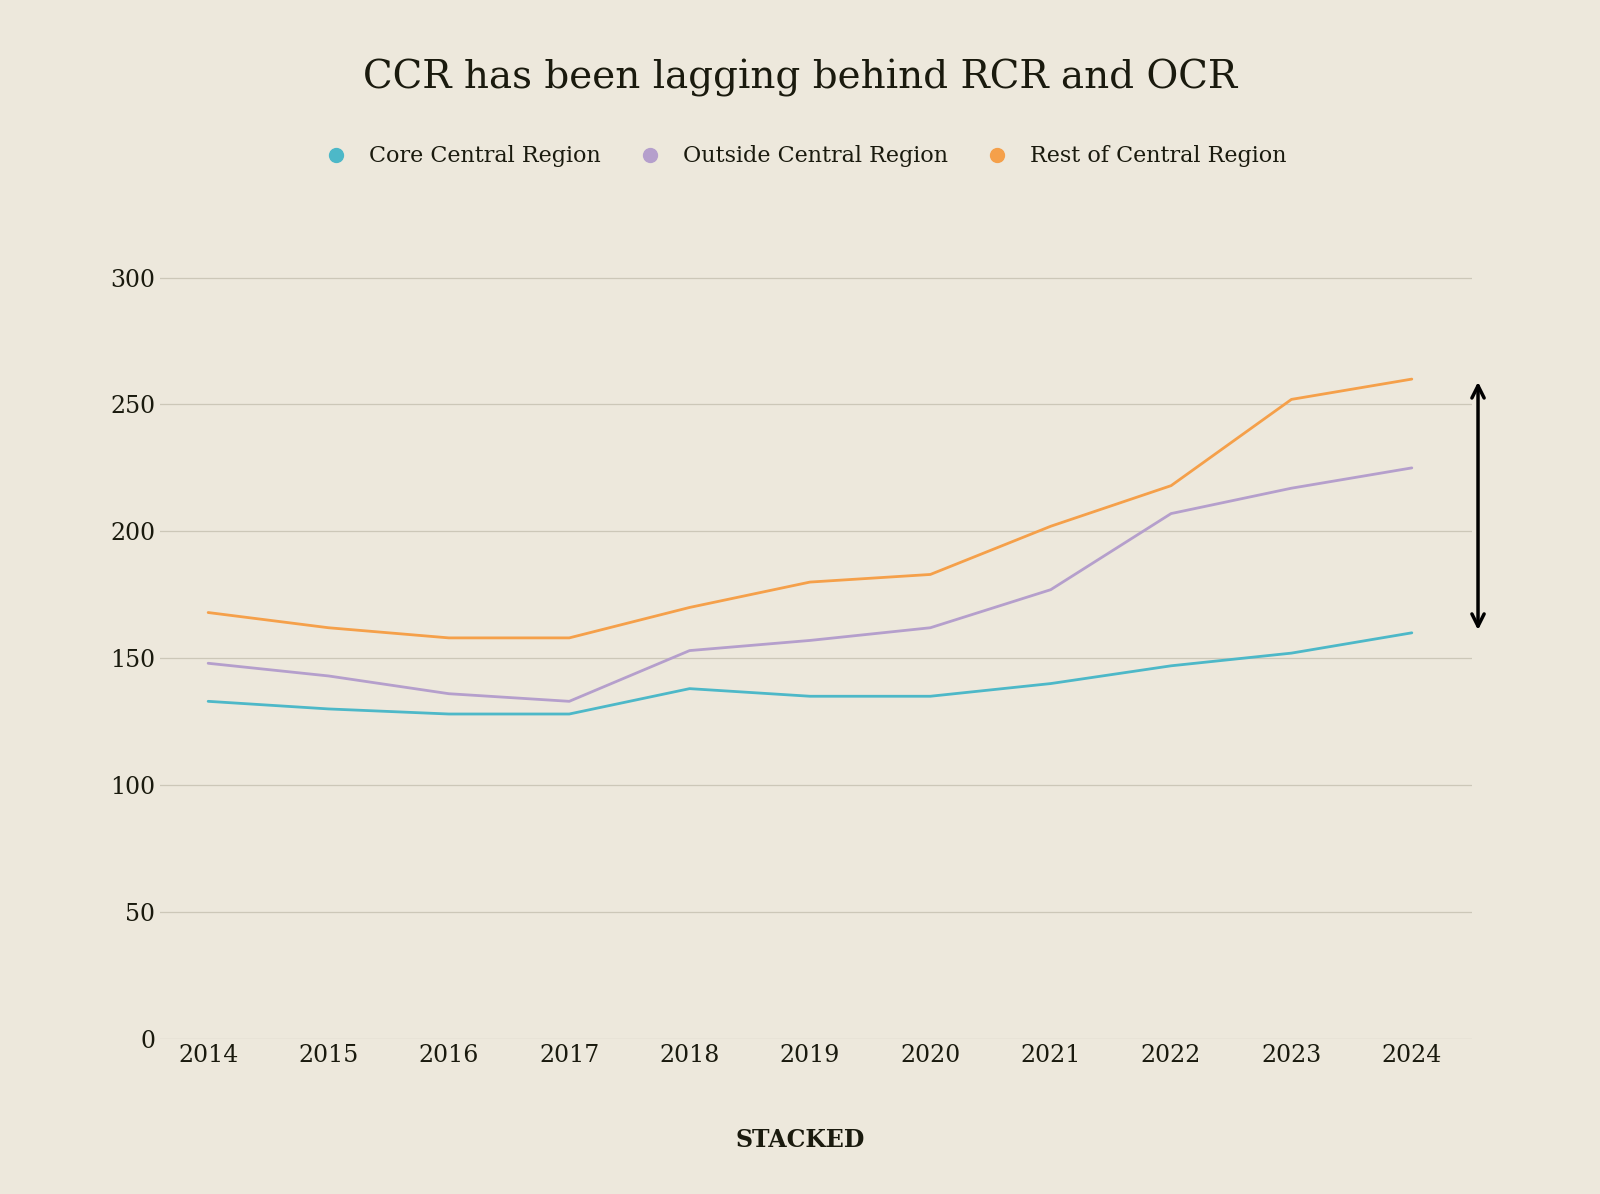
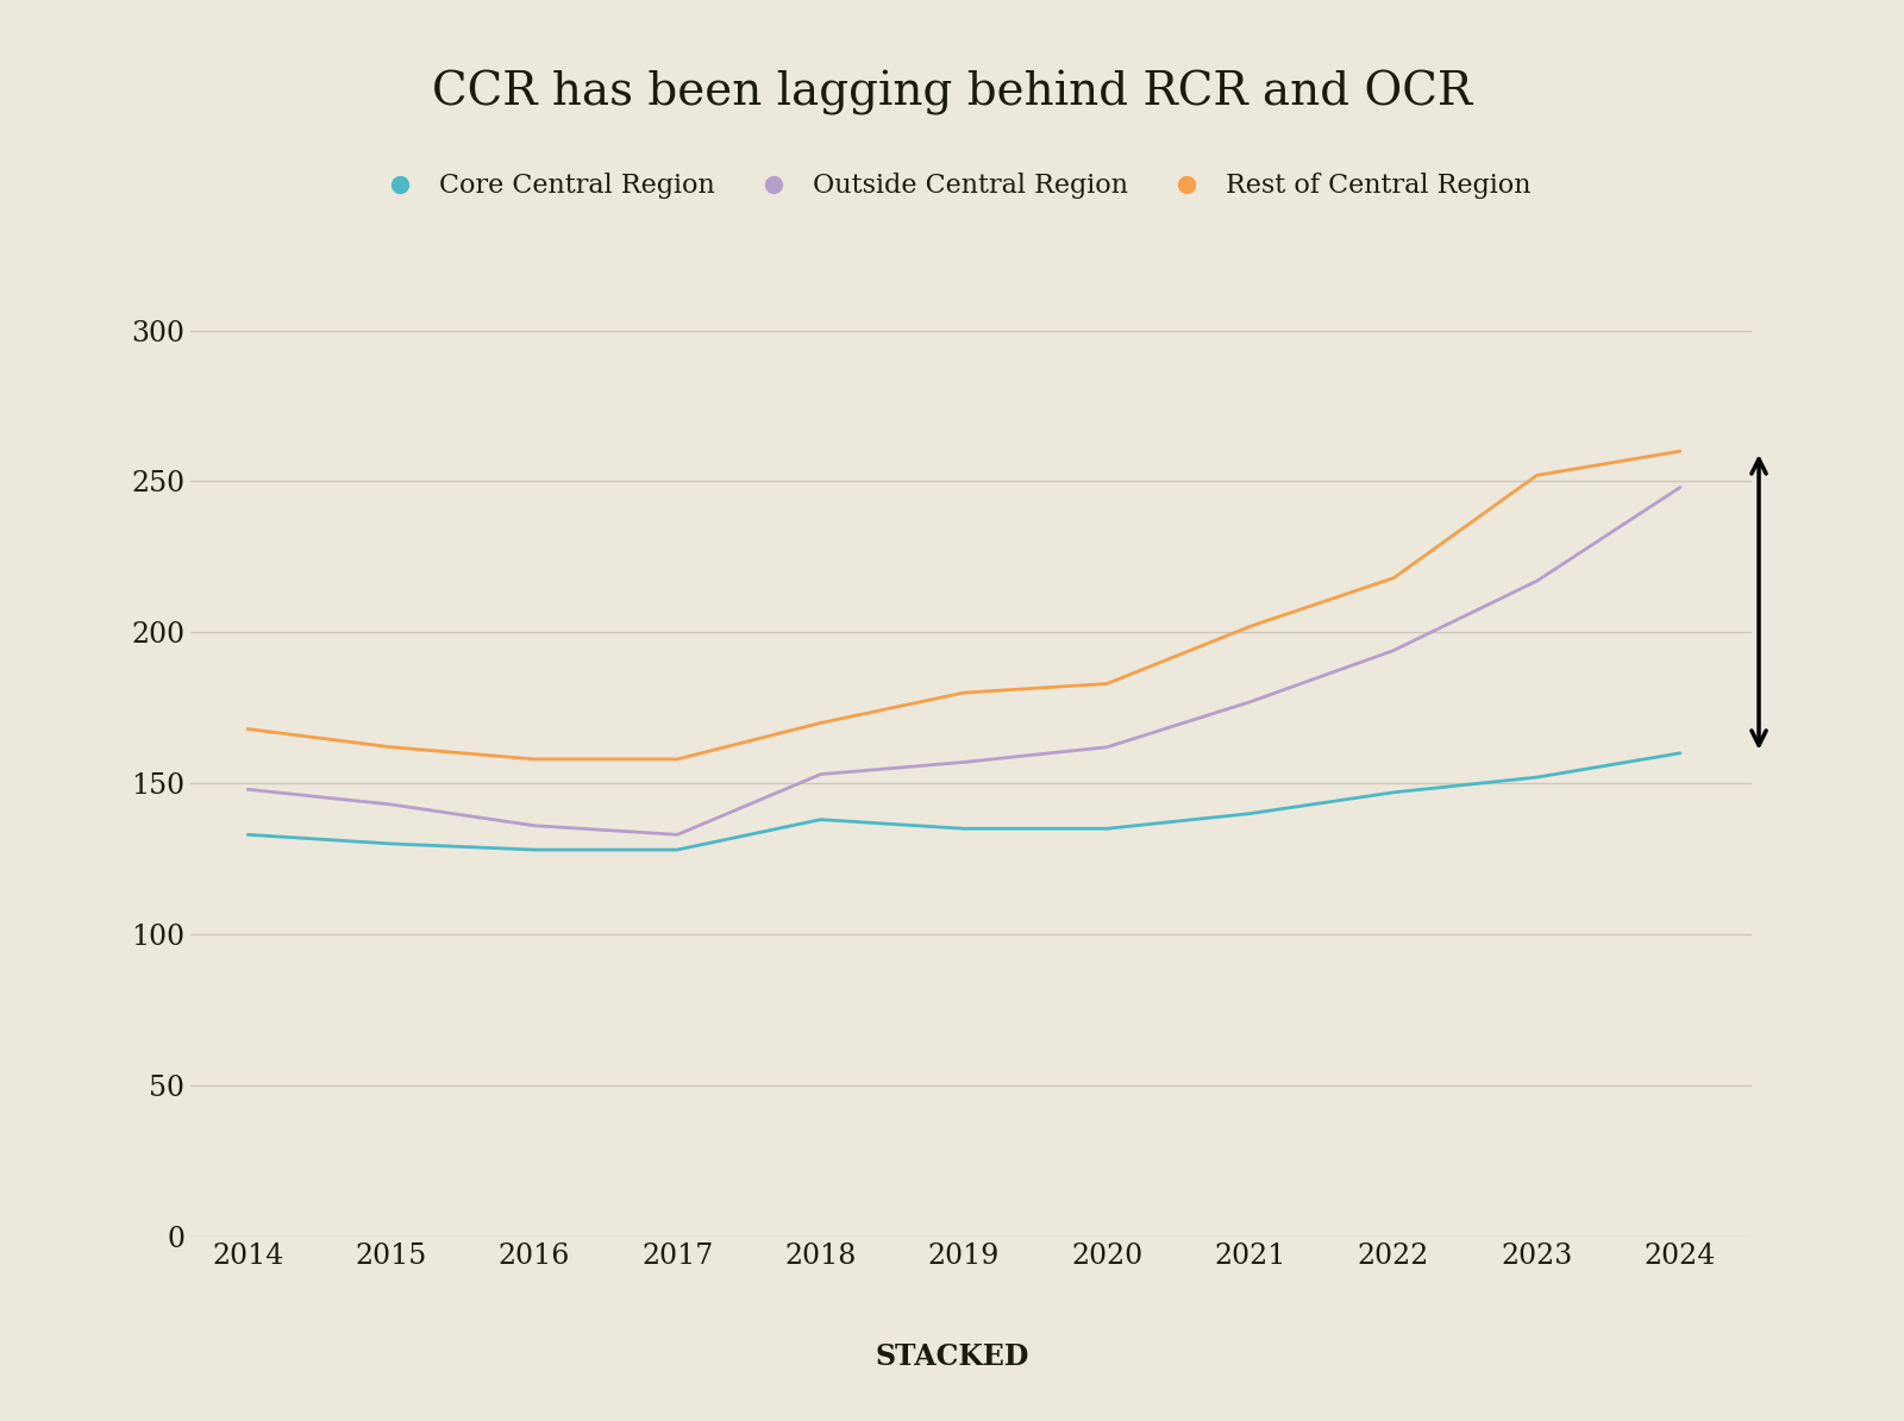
Outside Central Region/2022: 207 -> 194
Outside Central Region/2024: 225 -> 248
